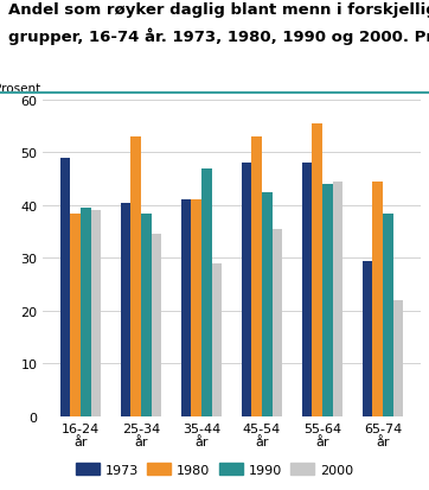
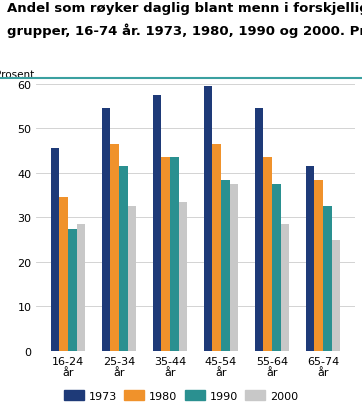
1973/16-24 år: 49.0 -> 45.5
1980/16-24 år: 38.5 -> 34.5
1990/16-24 år: 39.5 -> 27.5
2000/16-24 år: 39.0 -> 28.5
1973/25-34 år: 40.5 -> 54.5
1980/25-34 år: 53.0 -> 46.5
1990/25-34 år: 38.5 -> 41.5
2000/25-34 år: 34.5 -> 32.5
1973/35-44 år: 41.0 -> 57.5
1980/35-44 år: 41.0 -> 43.5
1990/35-44 år: 47.0 -> 43.5
2000/35-44 år: 29.0 -> 33.5
1973/45-54 år: 48.0 -> 59.5
1980/45-54 år: 53.0 -> 46.5
1990/45-54 år: 42.5 -> 38.5
2000/45-54 år: 35.5 -> 37.5
1973/55-64 år: 48.0 -> 54.5
1980/55-64 år: 55.5 -> 43.5
1990/55-64 år: 44.0 -> 37.5
2000/55-64 år: 44.5 -> 28.5
1973/65-74 år: 29.5 -> 41.5
1980/65-74 år: 44.5 -> 38.5
1990/65-74 år: 38.5 -> 32.5
2000/65-74 år: 22.0 -> 25.0
